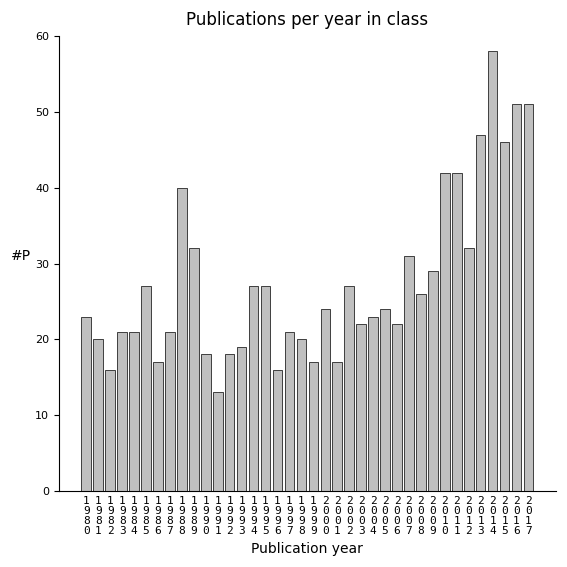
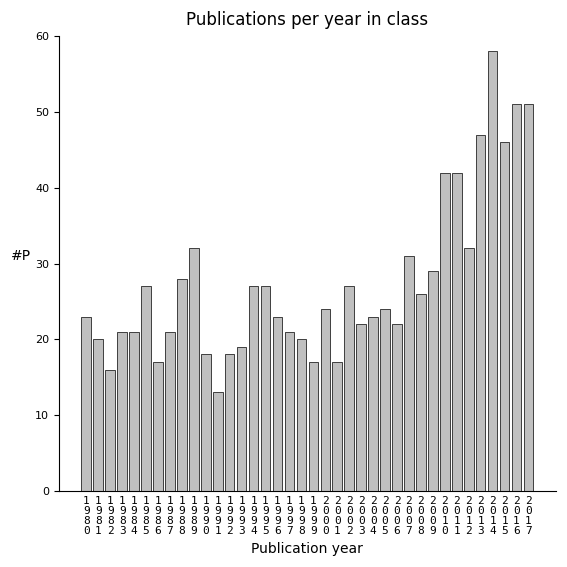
1 9 8 8: 40 -> 28
1 9 9 6: 16 -> 23
